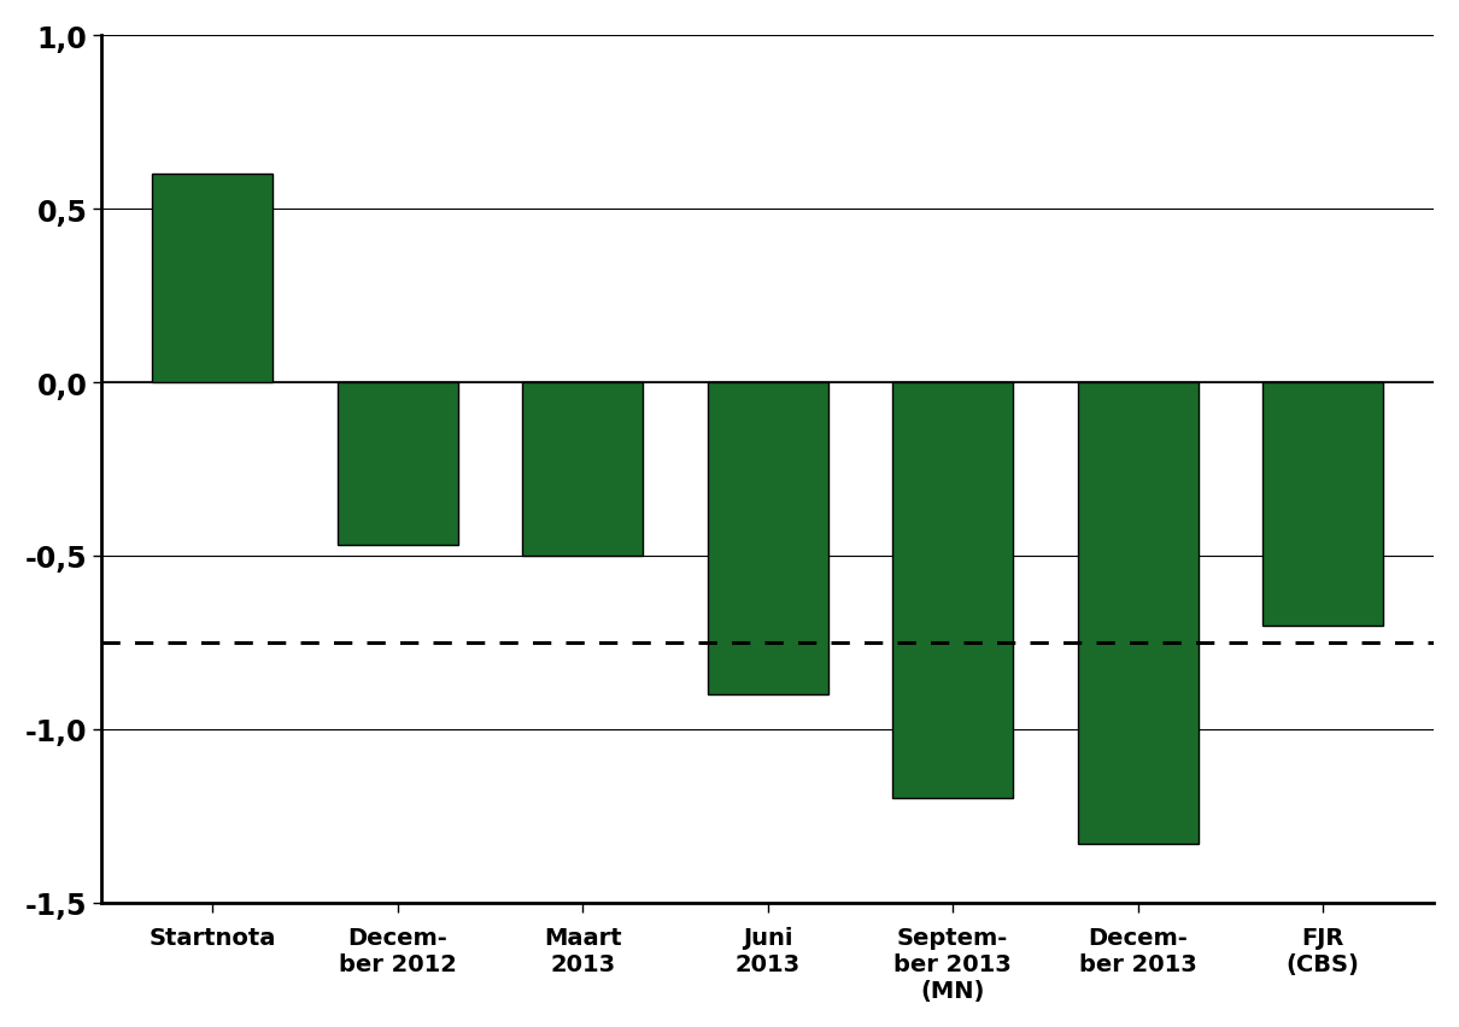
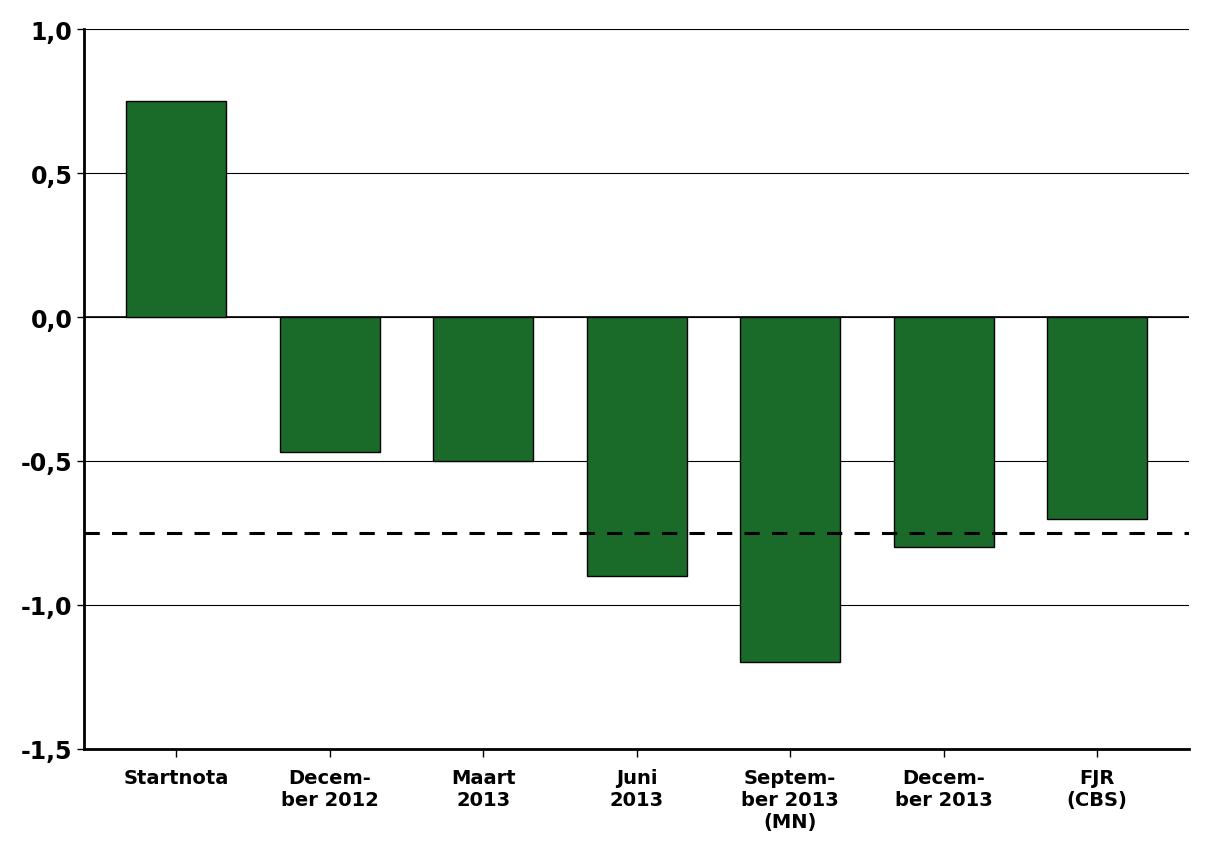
Startnota: 0,60 -> 0,75
Decem- ber 2013: -1,33 -> -0,80
